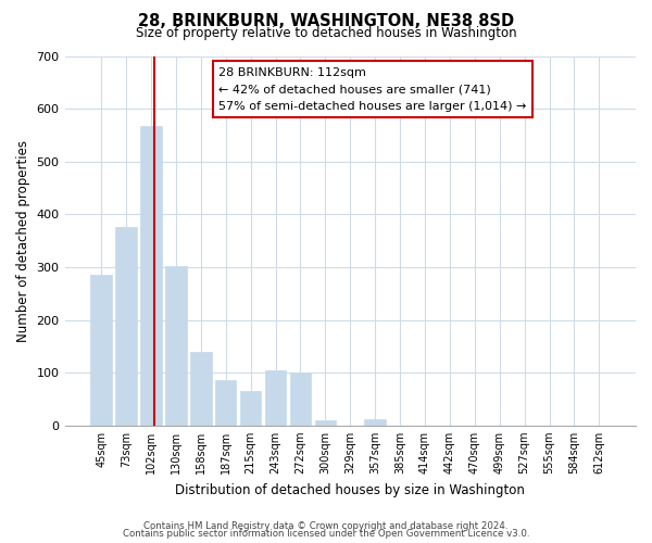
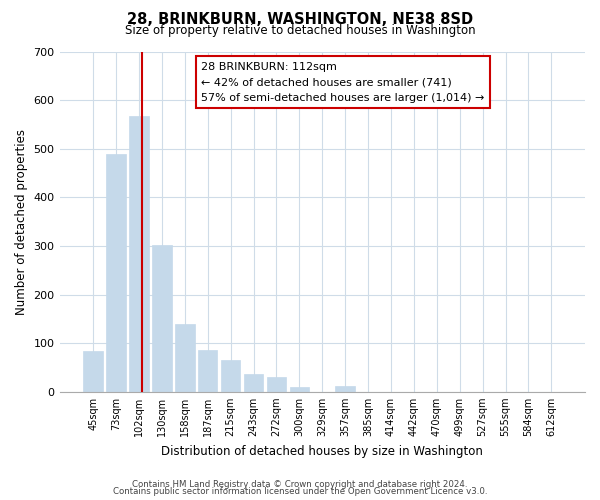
45sqm: 285 -> 84
73sqm: 375 -> 489
243sqm: 105 -> 36
272sqm: 100 -> 30
